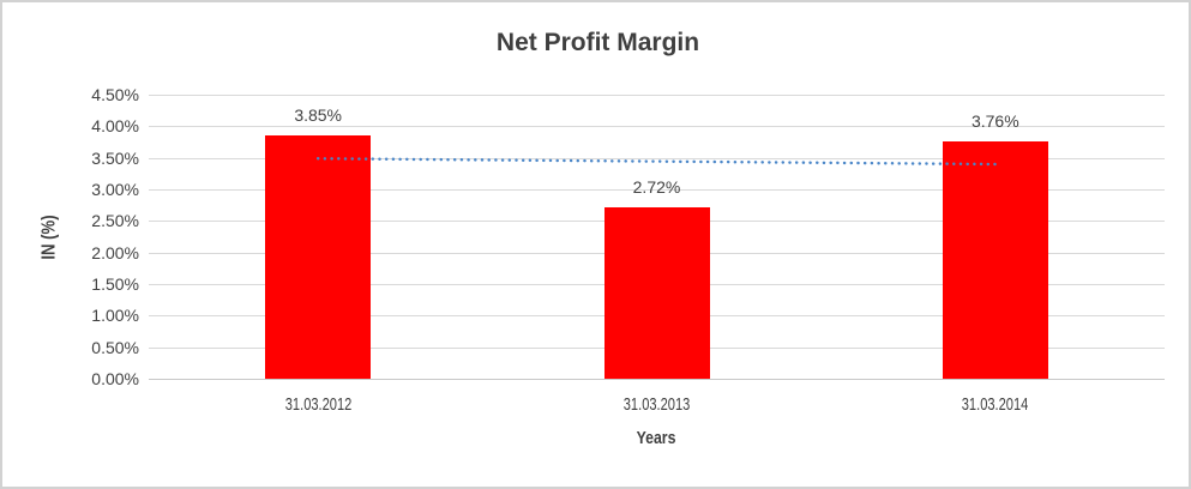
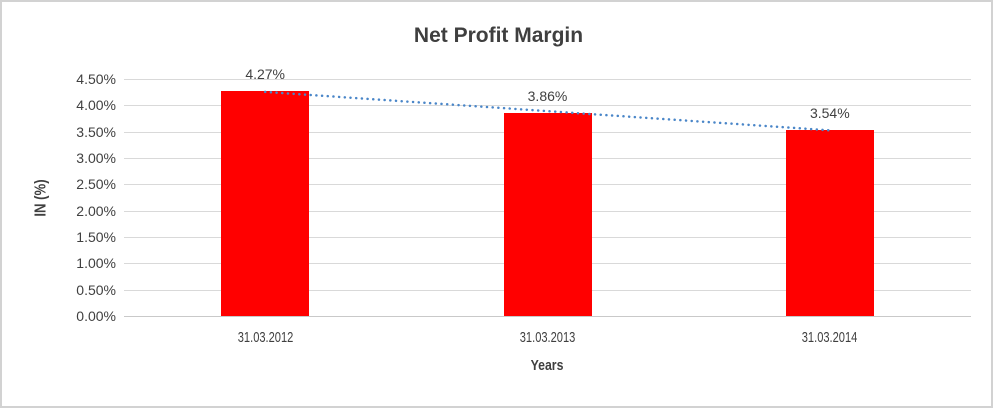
31.03.2012: 3.85% -> 4.27%
31.03.2013: 2.72% -> 3.86%
31.03.2014: 3.76% -> 3.54%
